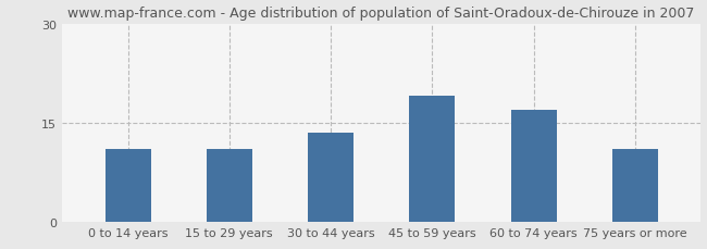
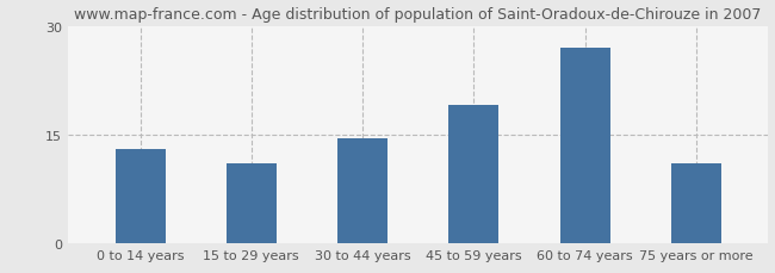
0 to 14 years: 11.0 -> 13.0
30 to 44 years: 13.5 -> 14.4
60 to 74 years: 17.0 -> 27.0
